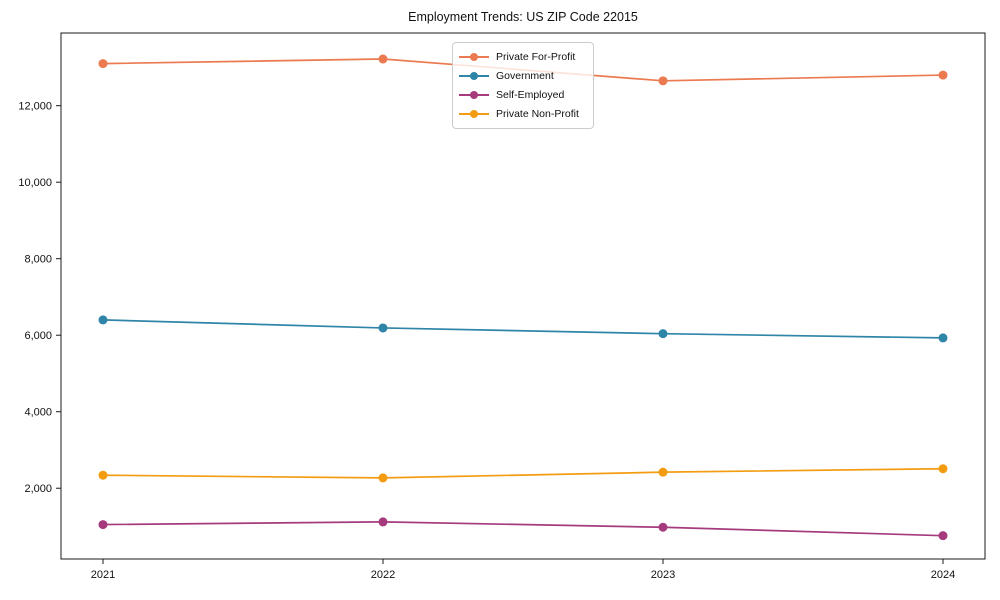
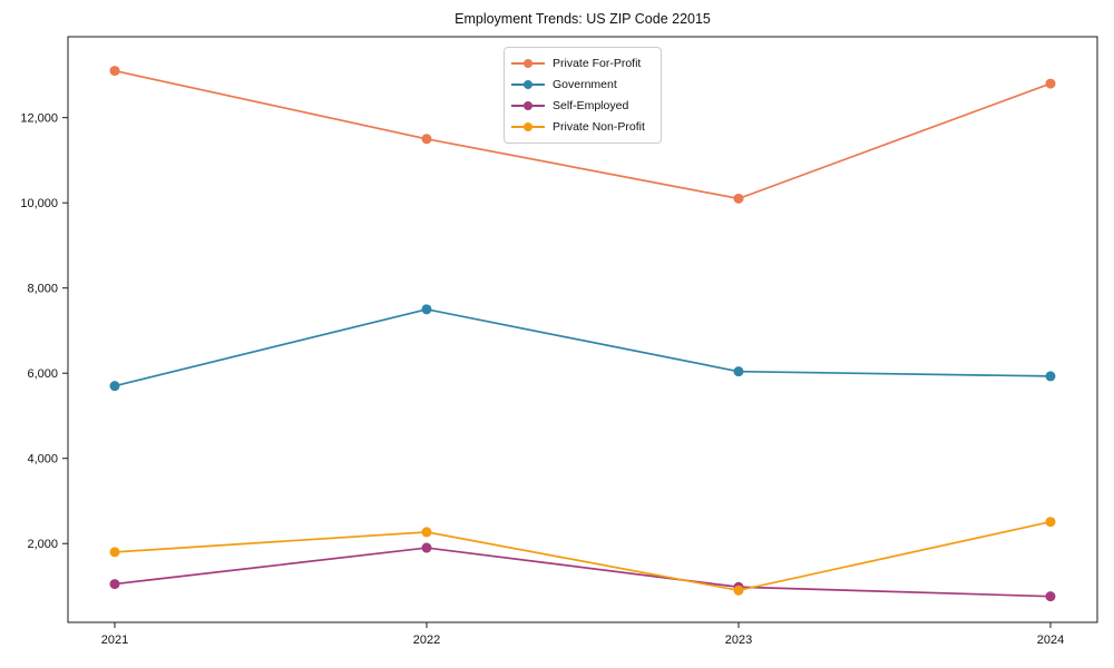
Government/2021: 6400 -> 5700
Private Non-Profit/2021: 2300 -> 1800
Private For-Profit/2022: 13200 -> 11500
Government/2022: 6200 -> 7500
Self-Employed/2022: 1100 -> 1900
Private For-Profit/2023: 12600 -> 10100
Private Non-Profit/2023: 2400 -> 900
